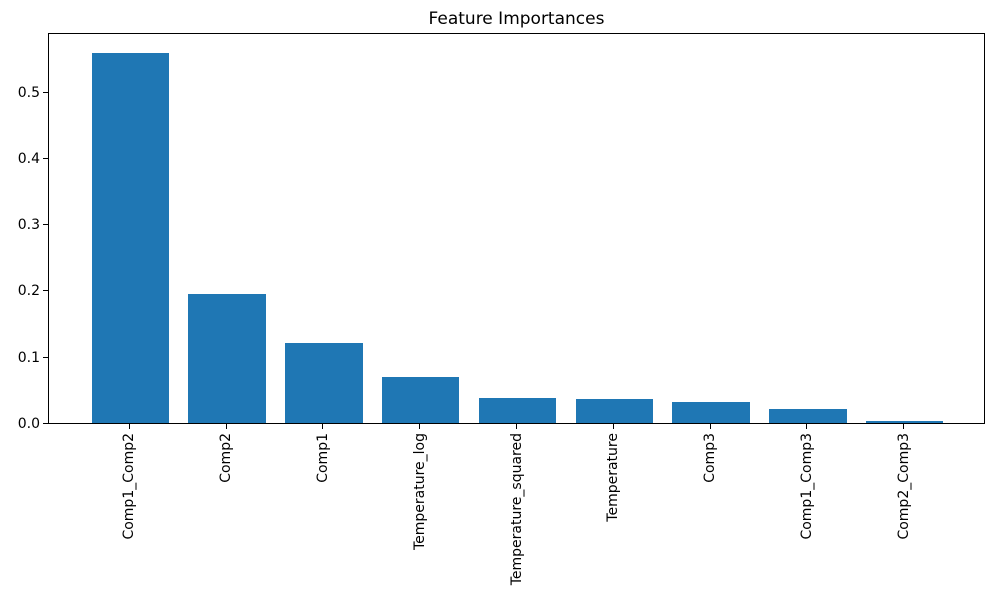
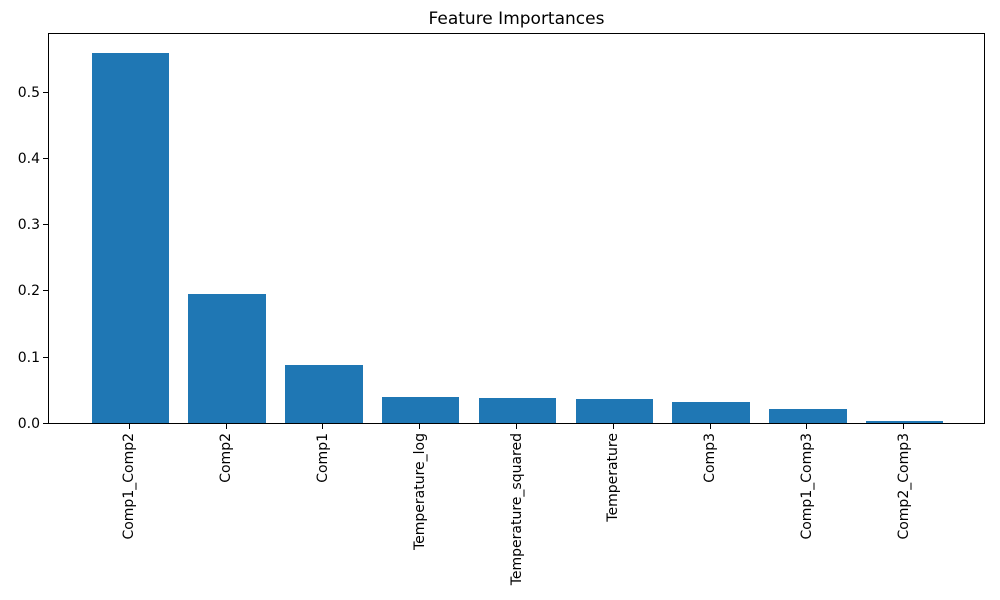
Comp1: 0.12 -> 0.09
Temperature_log: 0.07 -> 0.04
